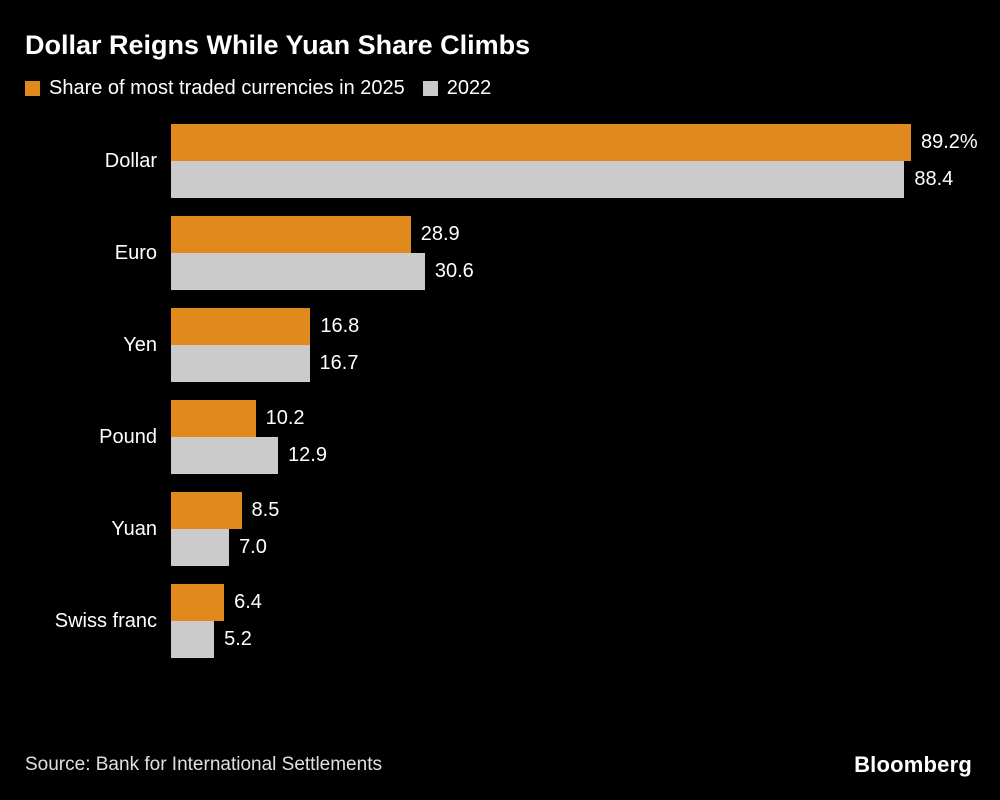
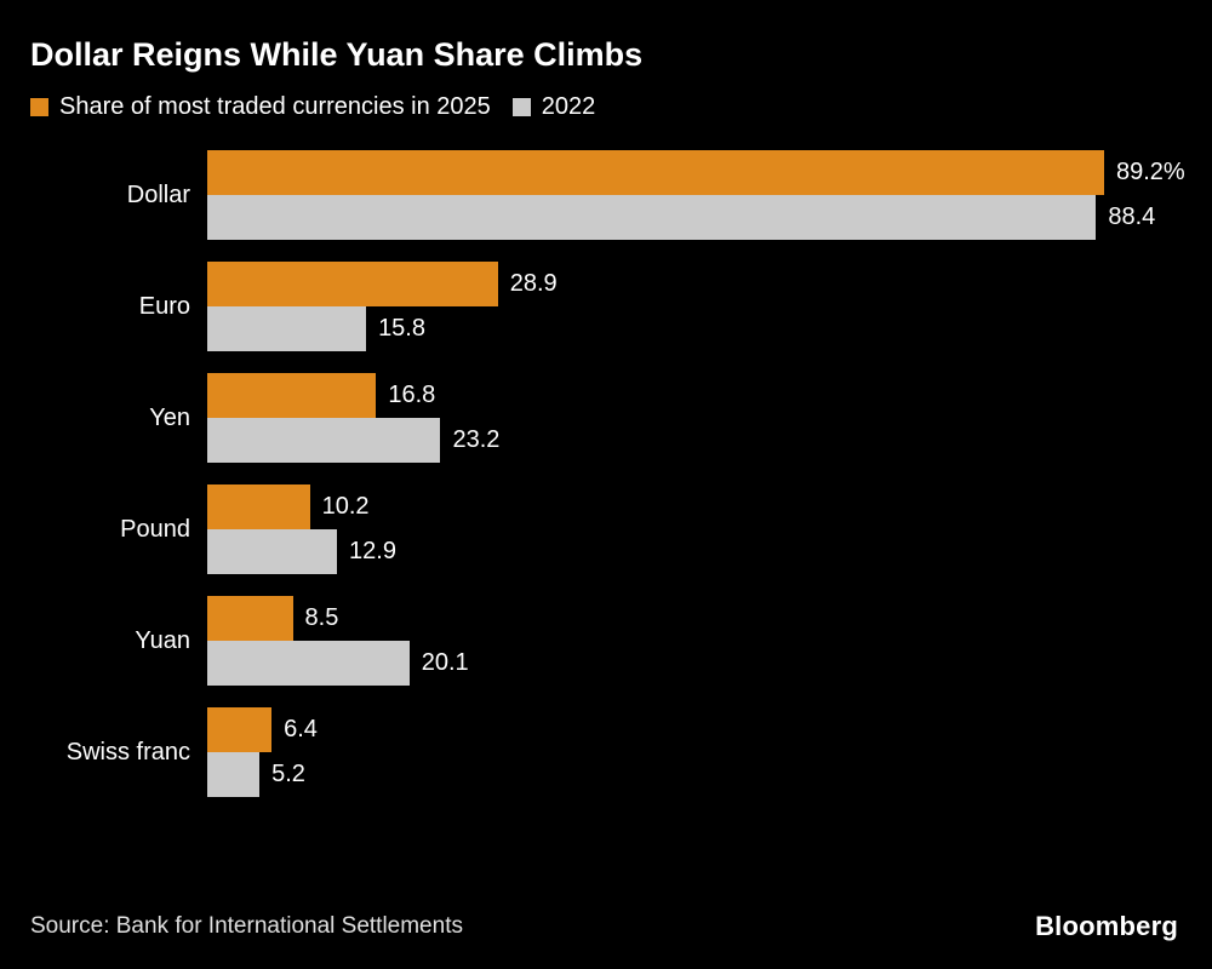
2022/Euro: 30.6 -> 15.8
2022/Yen: 16.7 -> 23.2
2022/Yuan: 7.0 -> 20.1
